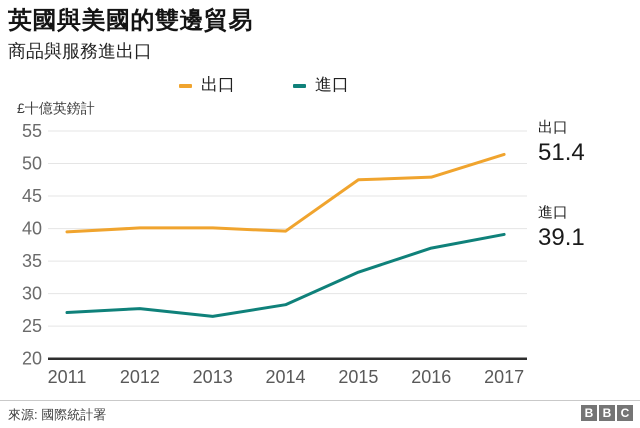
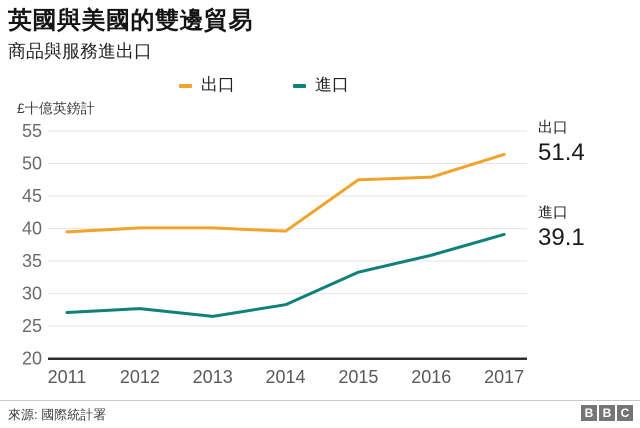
進口/2016: 37 -> 36
